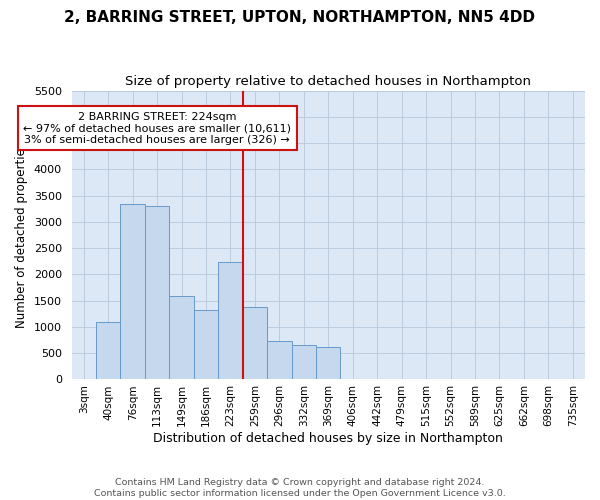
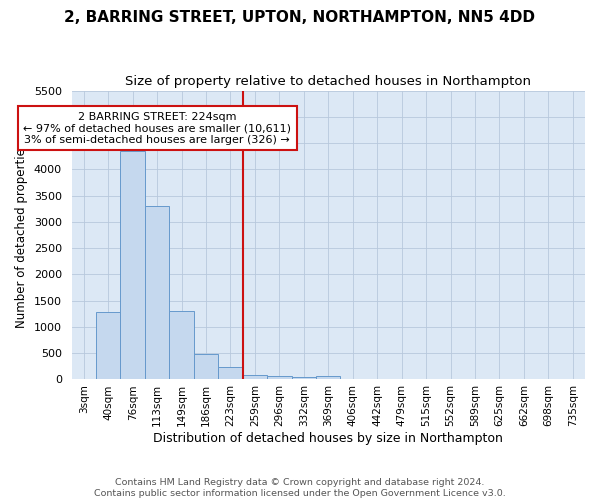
40sqm: 1100 -> 1280
76sqm: 3340 -> 4350
149sqm: 1580 -> 1300
186sqm: 1320 -> 490
223sqm: 2240 -> 240
259sqm: 1380 -> 90
296sqm: 740 -> 70
332sqm: 660 -> 50
369sqm: 620 -> 60
